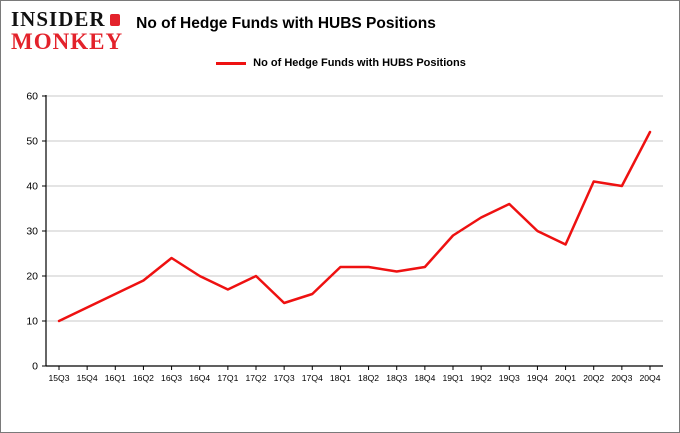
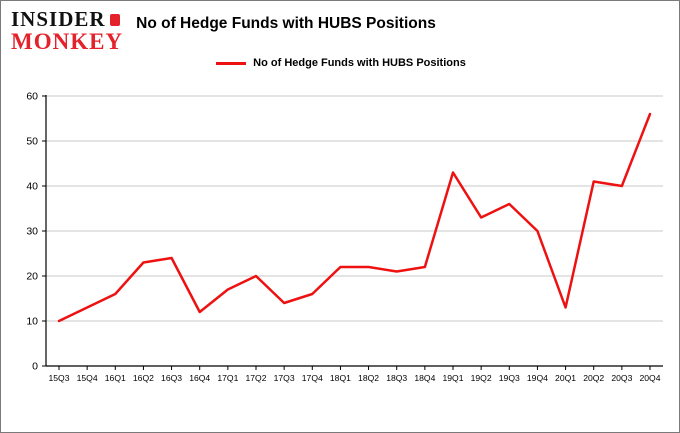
16Q2: 19 -> 23
16Q4: 20 -> 12
19Q1: 29 -> 43
20Q1: 27 -> 13
20Q4: 52 -> 56
